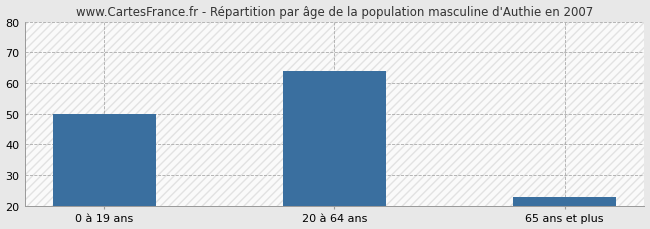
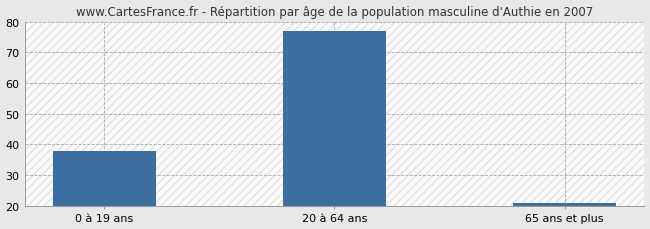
0 à 19 ans: 50 -> 38
20 à 64 ans: 64 -> 77
65 ans et plus: 23 -> 21
